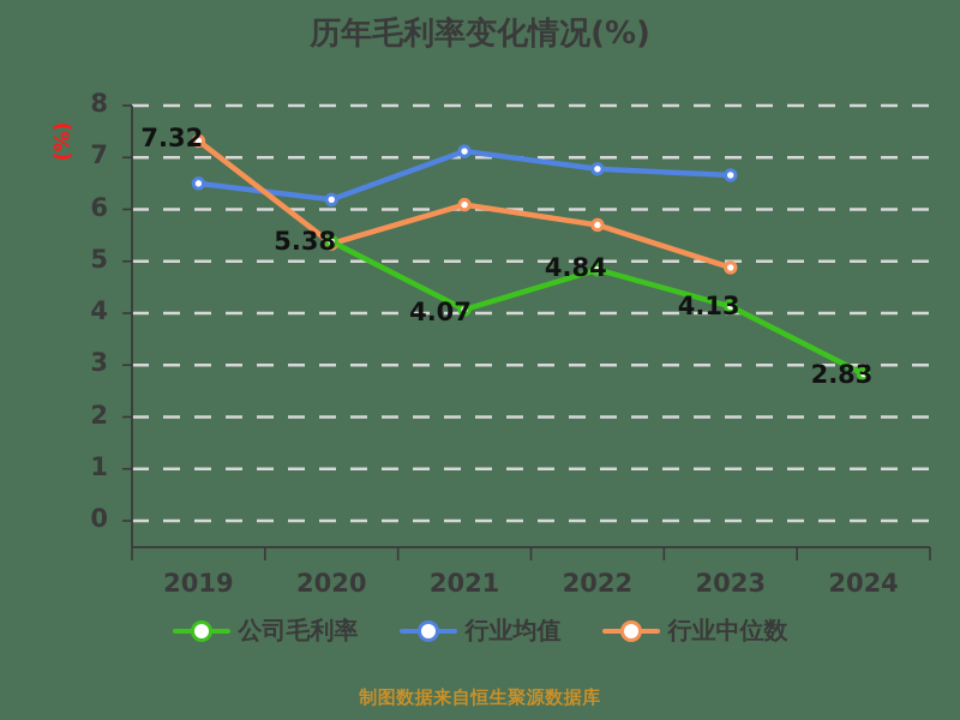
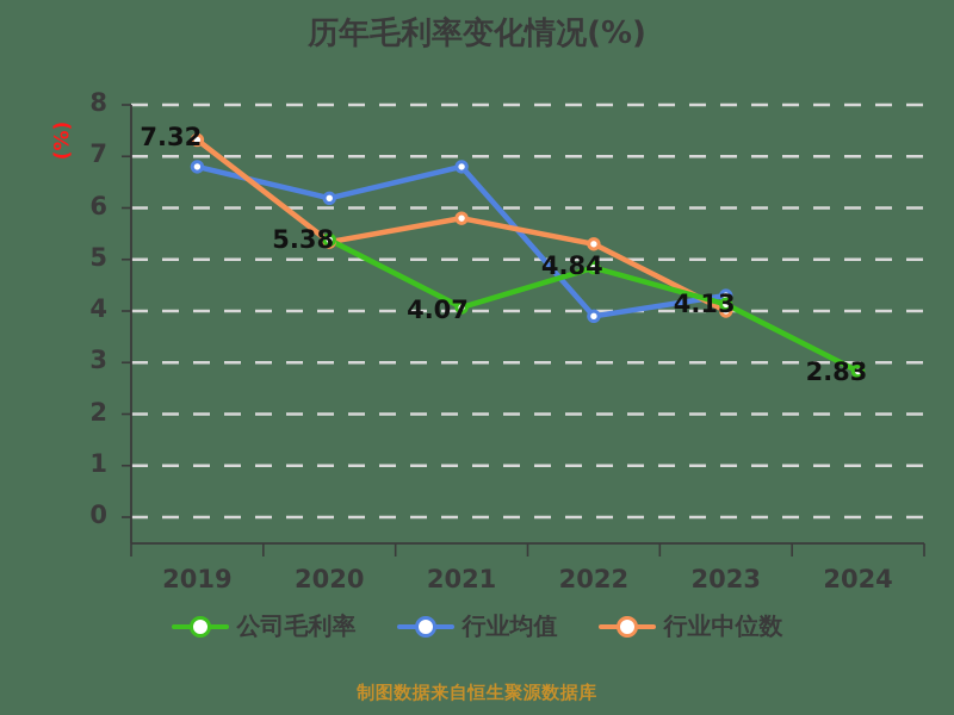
行业均值/2019: 6.5 -> 6.8
行业均值/2021: 7.1 -> 6.8
行业中位数/2021: 6.1 -> 5.8
行业均值/2022: 6.8 -> 3.9
行业中位数/2022: 5.7 -> 5.3
行业均值/2023: 6.7 -> 4.3
行业中位数/2023: 4.9 -> 4.0
